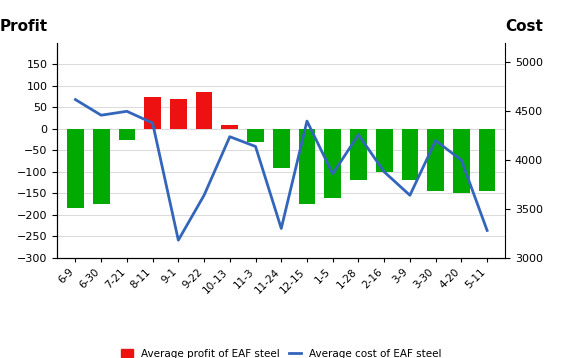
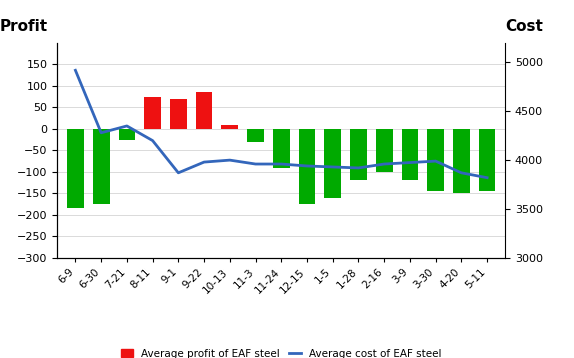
Average cost of EAF steel/6-9: 4620 -> 4920
Average cost of EAF steel/6-30: 4460 -> 4280
Average cost of EAF steel/7-21: 4500 -> 4350
Average cost of EAF steel/8-11: 4380 -> 4200
Average cost of EAF steel/9-1: 3180 -> 3870
Average cost of EAF steel/9-22: 3640 -> 3980
Average cost of EAF steel/10-13: 4240 -> 4000
Average cost of EAF steel/11-3: 4140 -> 3960
Average cost of EAF steel/11-24: 3300 -> 3960
Average cost of EAF steel/12-15: 4400 -> 3940
Average cost of EAF steel/1-5: 3860 -> 3930
Average cost of EAF steel/1-28: 4260 -> 3920
Average cost of EAF steel/2-16: 3880 -> 3960
Average cost of EAF steel/3-9: 3640 -> 3980
Average cost of EAF steel/3-30: 4200 -> 3990
Average cost of EAF steel/4-20: 4000 -> 3870
Average cost of EAF steel/5-11: 3280 -> 3820
